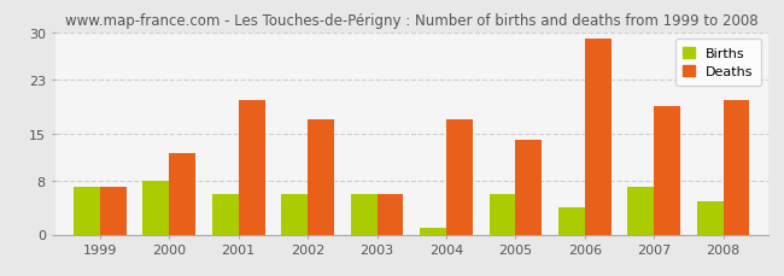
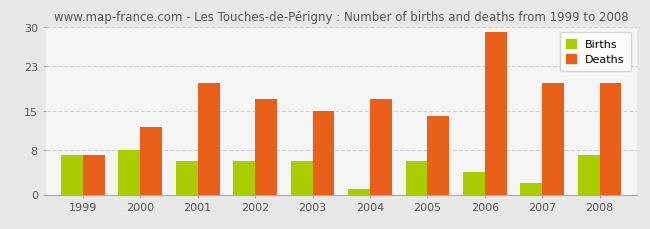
Deaths/2003: 6 -> 15
Births/2007: 7 -> 2
Deaths/2007: 19 -> 20
Births/2008: 5 -> 7
